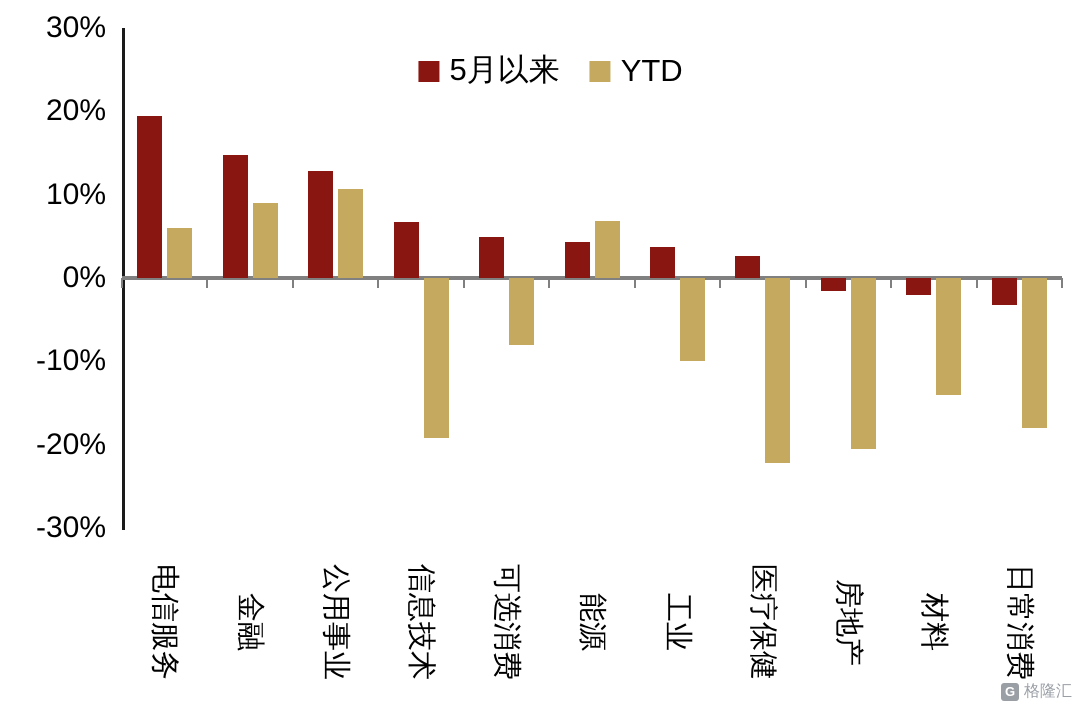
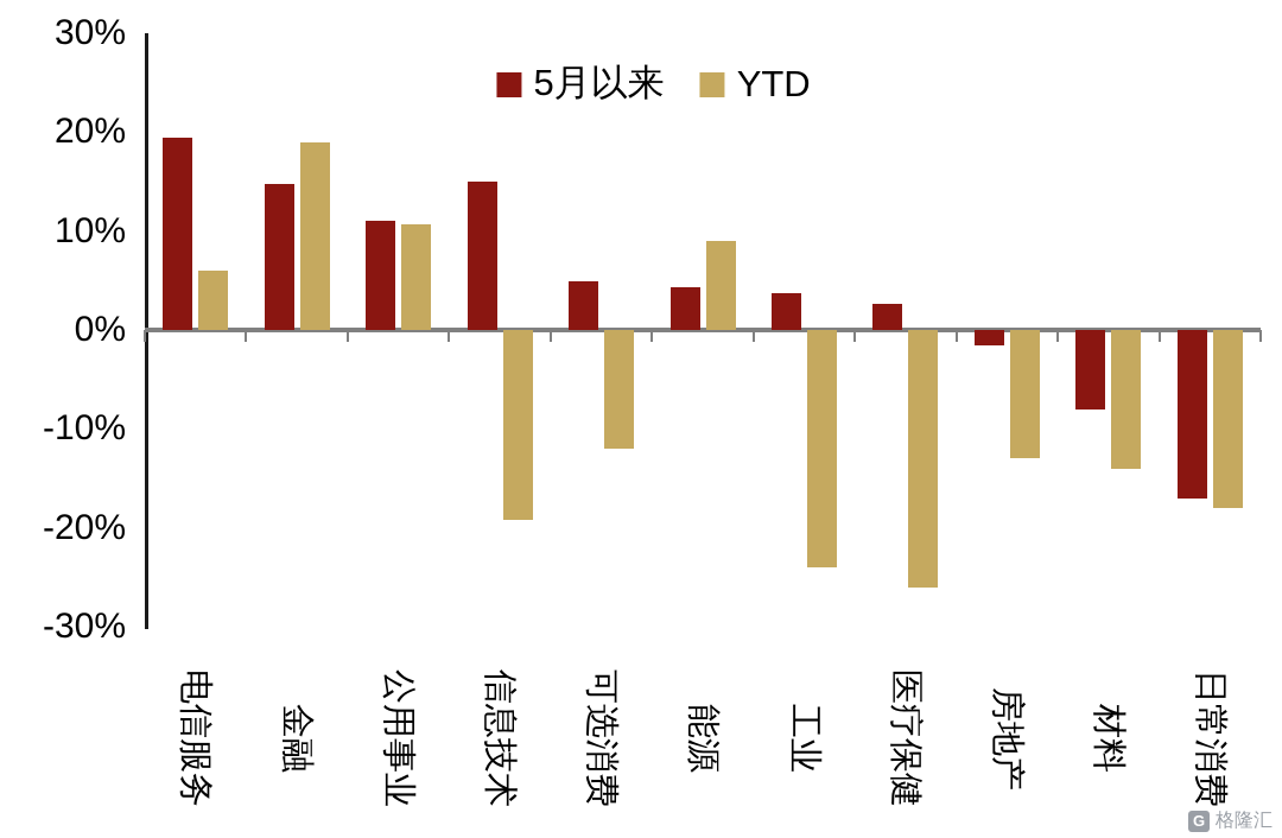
YTD/金融: 9% -> 19%
5月以来/公用事业: 13% -> 11%
5月以来/信息技术: 7% -> 15%
YTD/可选消费: -8% -> -12%
YTD/能源: 7% -> 9%
YTD/工业: -10% -> -24%
YTD/医疗保健: -22% -> -26%
YTD/房地产: -20% -> -13%
5月以来/材料: -2% -> -8%
5月以来/日常消费: -3% -> -17%
